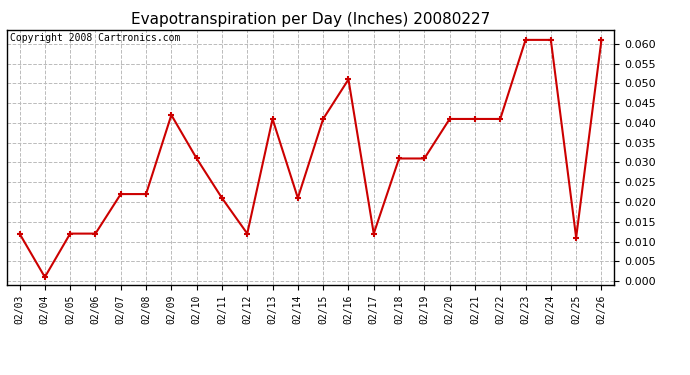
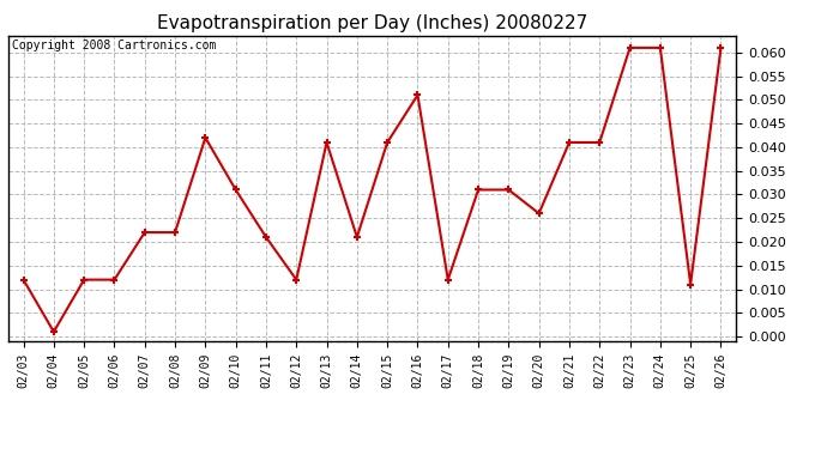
02/20: 0.041 -> 0.026
